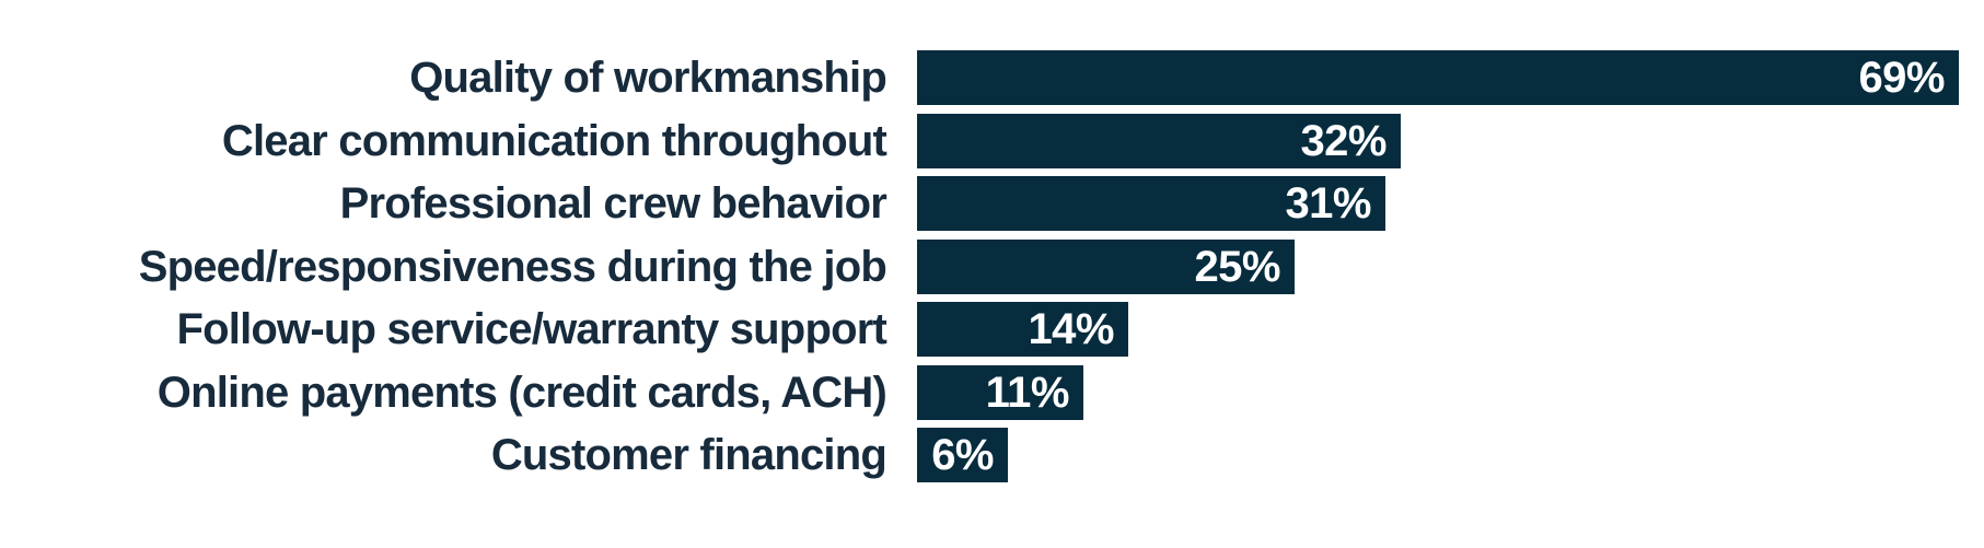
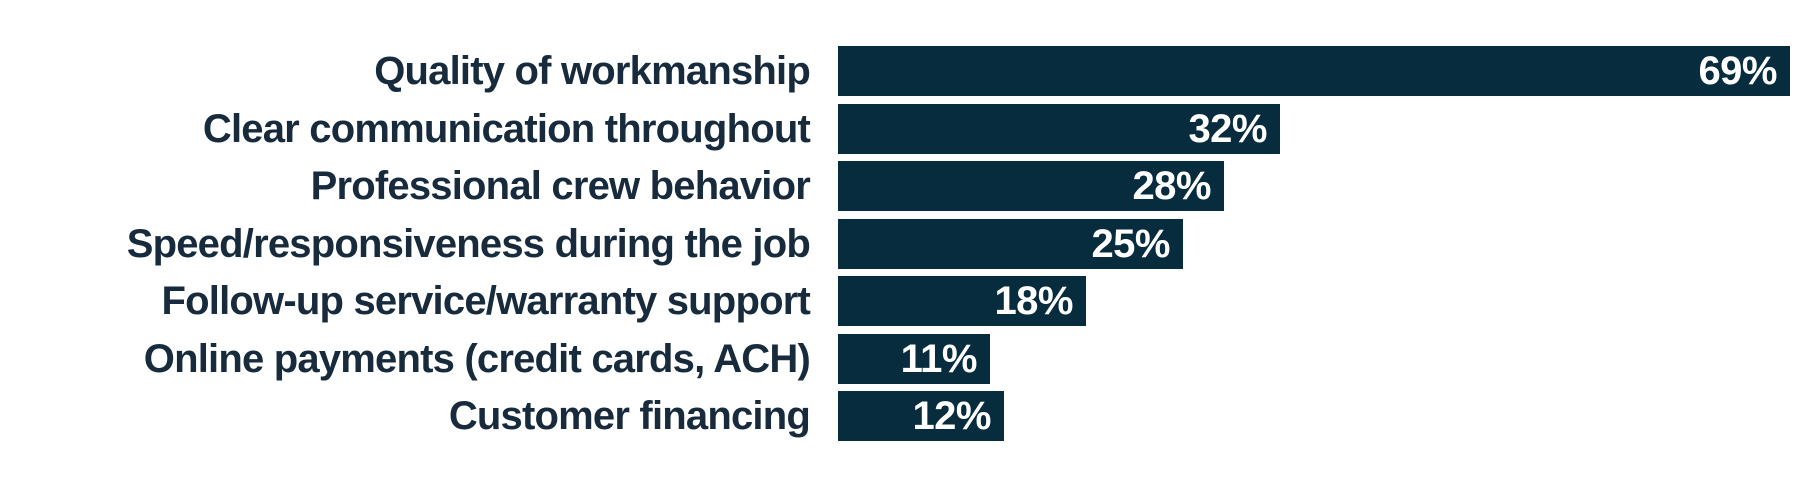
Professional crew behavior: 31% -> 28%
Follow-up service/warranty support: 14% -> 18%
Customer financing: 6% -> 12%
